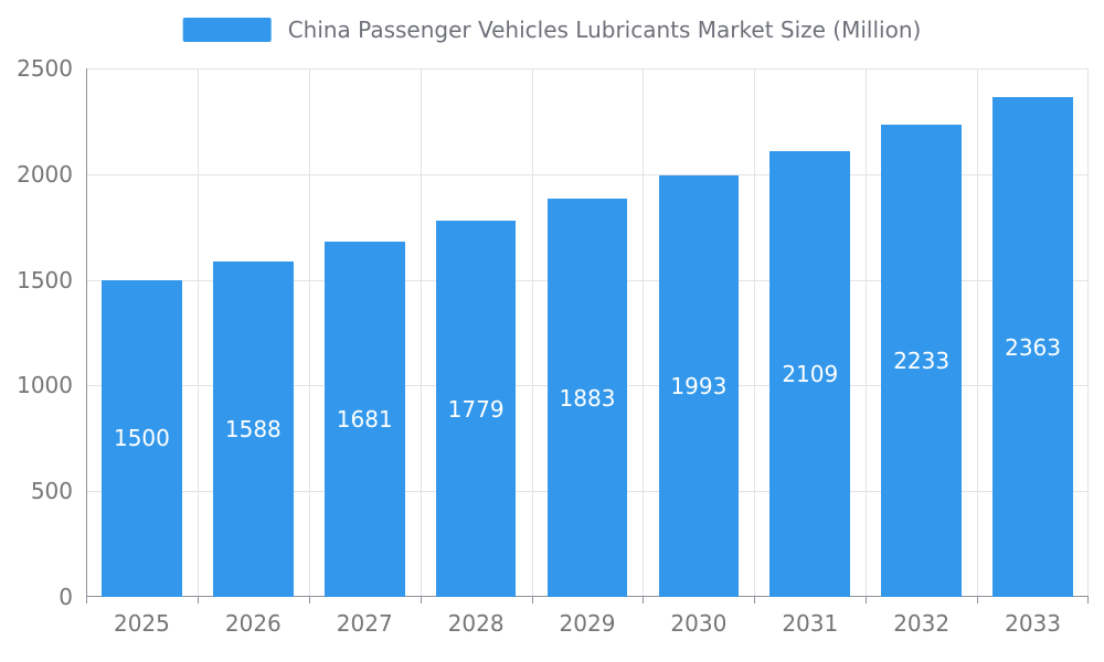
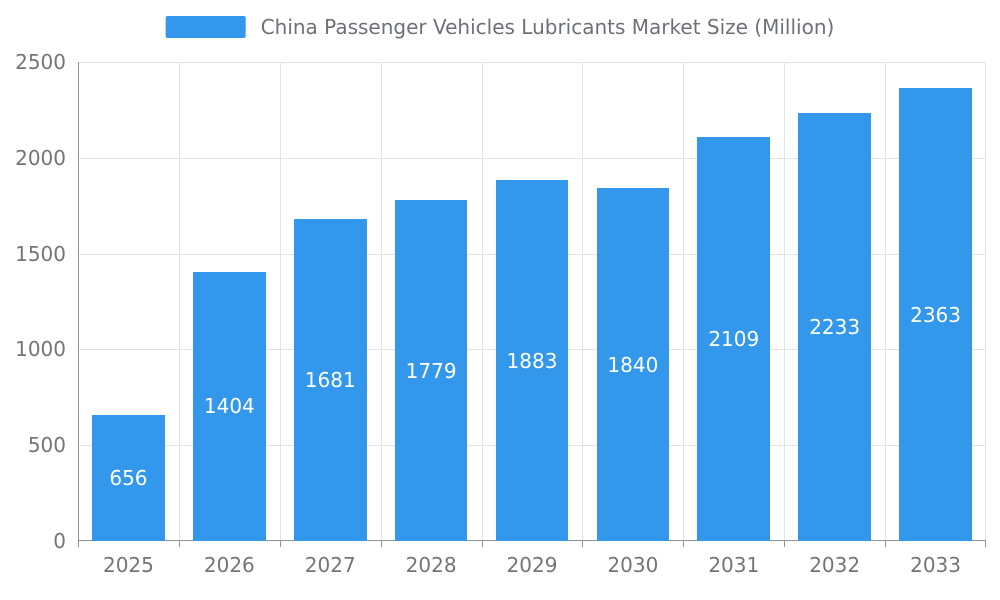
2025: 1500 -> 656
2026: 1588 -> 1404
2030: 1993 -> 1840
